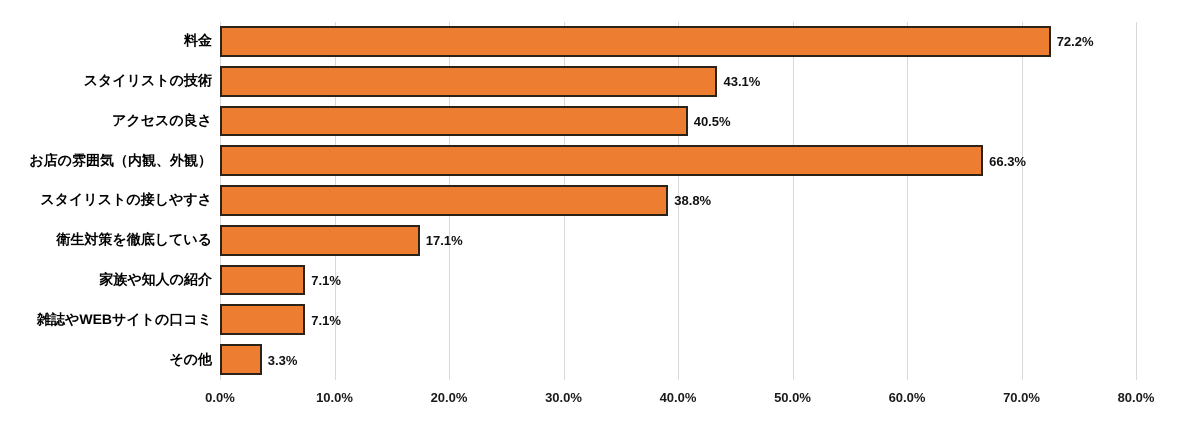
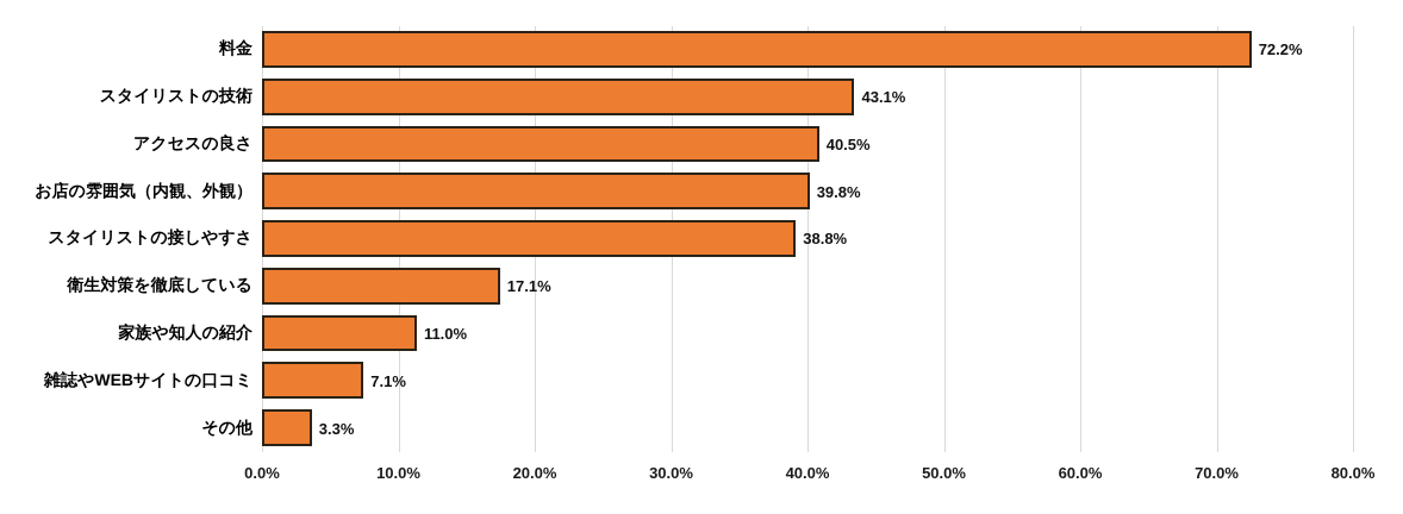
お店の雰囲気（内観、外観）: 66.3% -> 39.8%
家族や知人の紹介: 7.1% -> 11.0%
